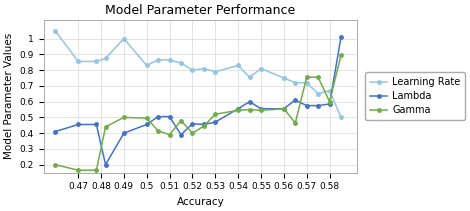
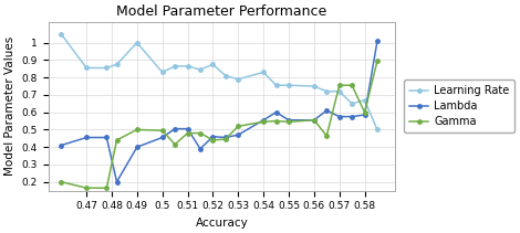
Gamma/0.51: 0.39 -> 0.48
Learning Rate/0.52: 0.80 -> 0.88
Gamma/0.52: 0.40 -> 0.44
Learning Rate/0.55: 0.81 -> 0.76
